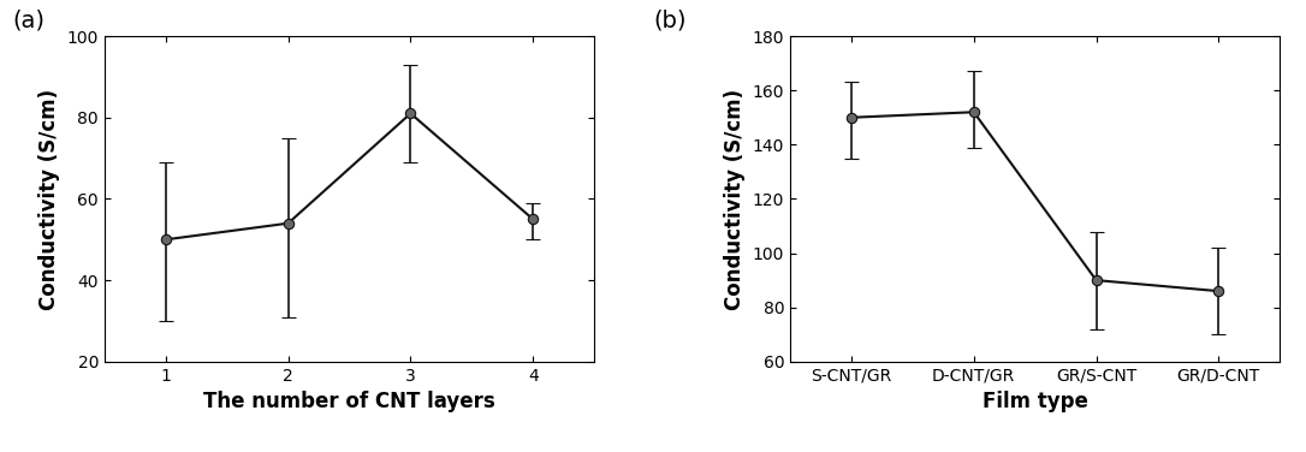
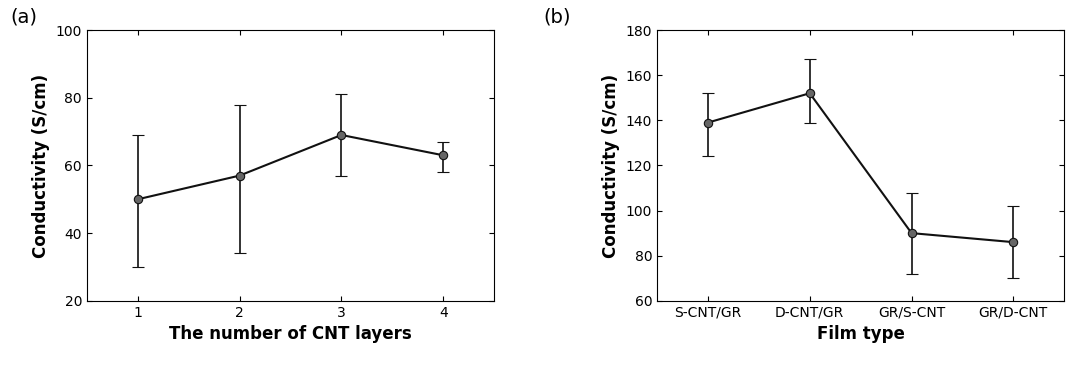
2: 54 -> 57
3: 81 -> 69
4: 55 -> 63
S-CNT/GR: 150 -> 139
